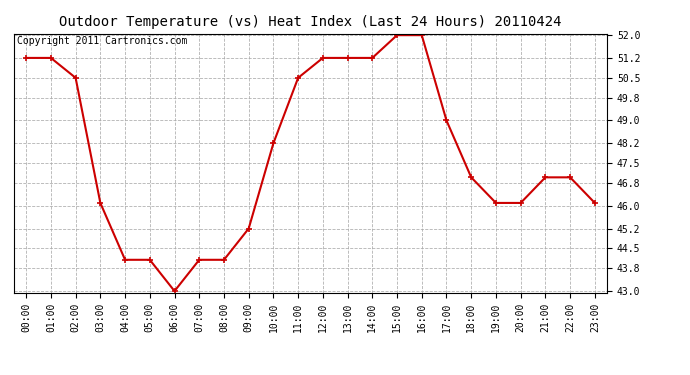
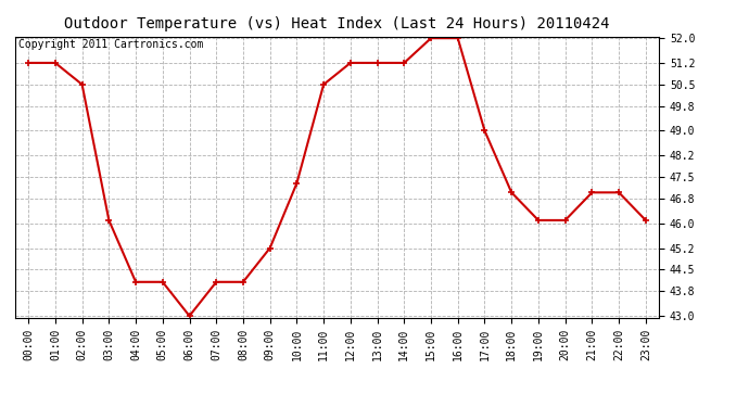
10:00: 48.2 -> 47.3
